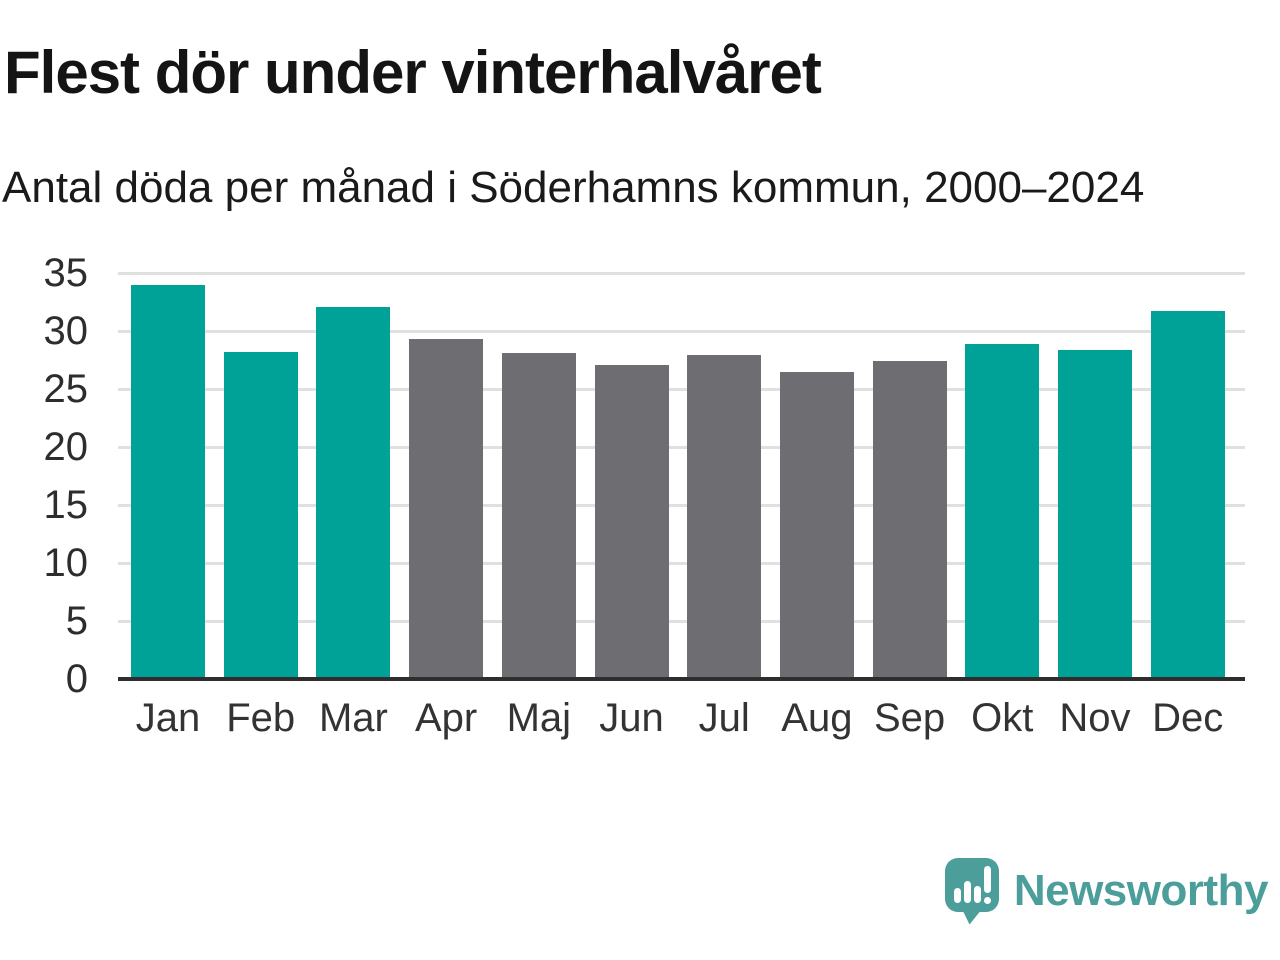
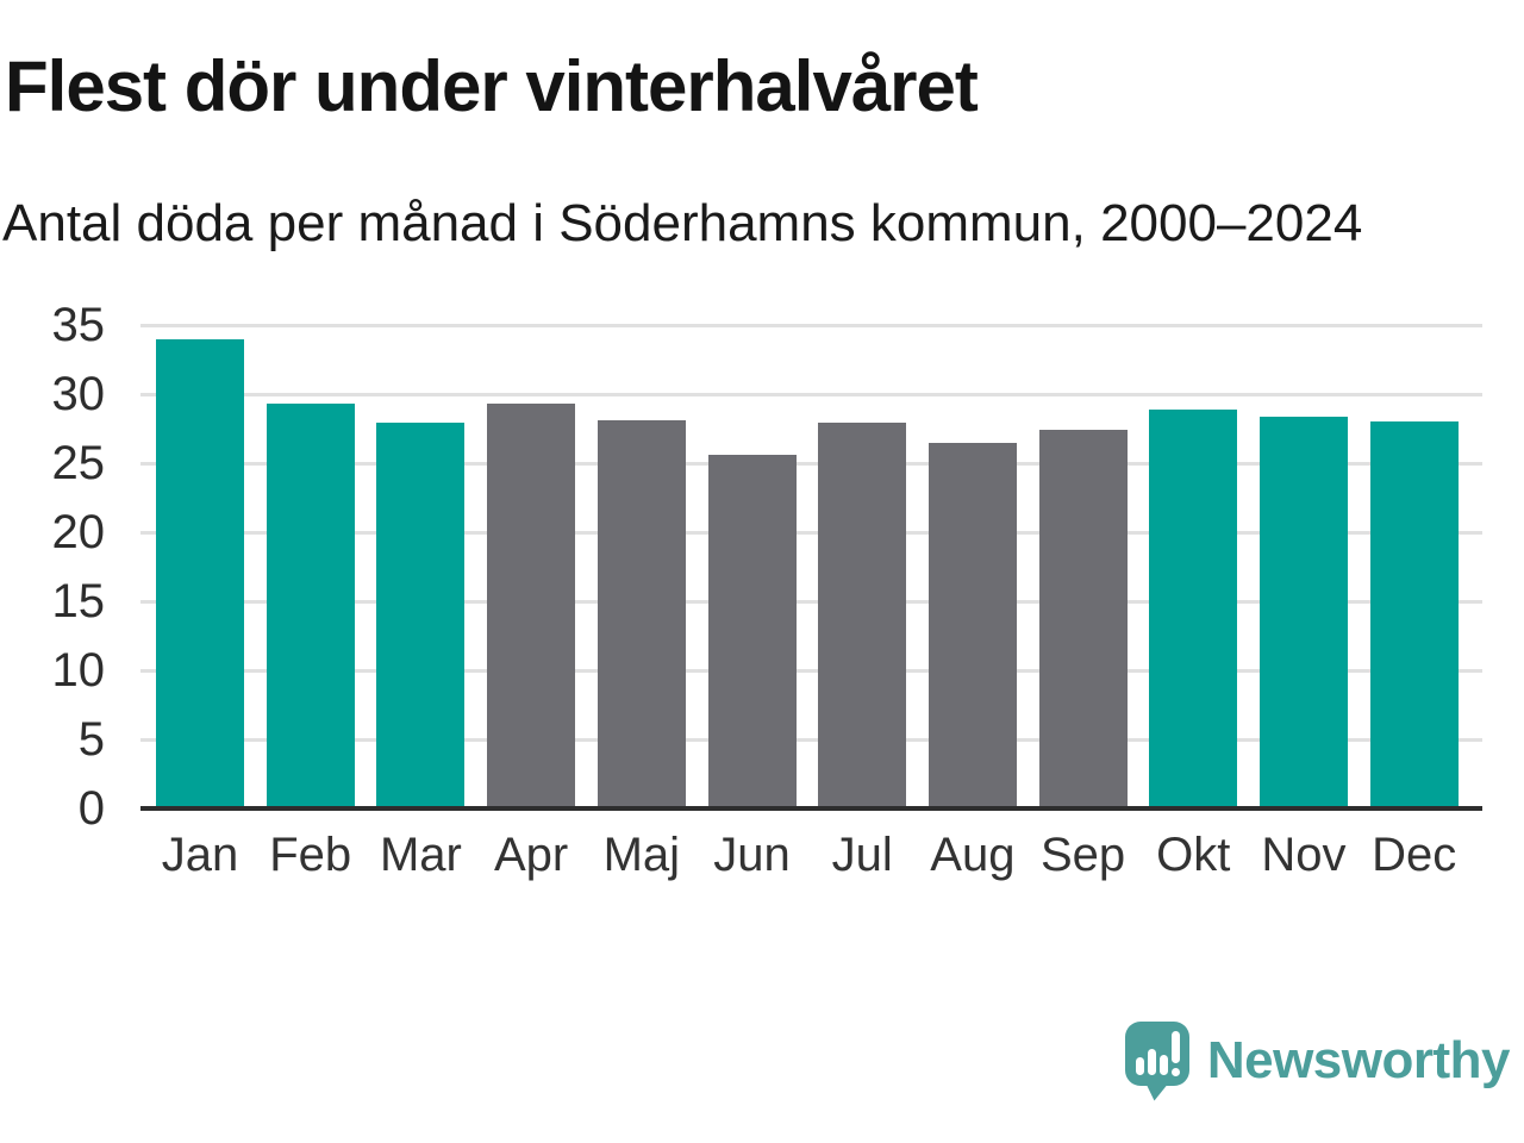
Feb: 28.2 -> 29.3
Mar: 32.1 -> 27.9
Jun: 27.1 -> 25.6
Dec: 31.7 -> 28.0
